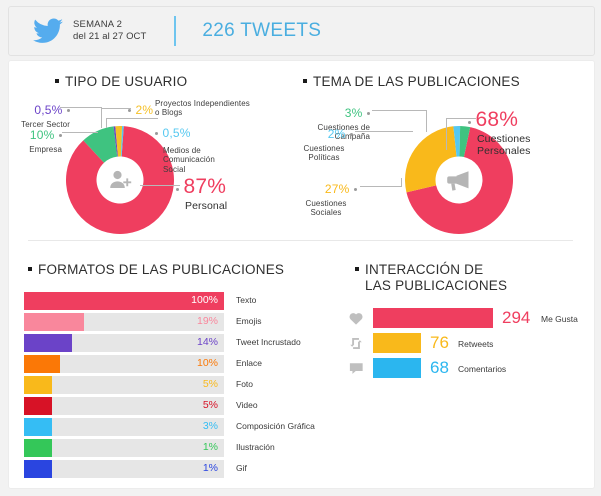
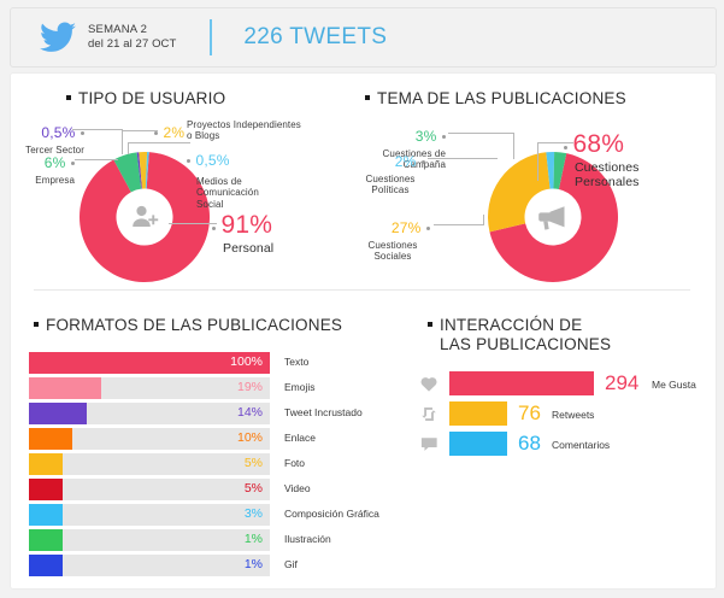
TIPO DE USUARIO/Personal: 87% -> 91%
TIPO DE USUARIO/Empresa: 10% -> 6%
